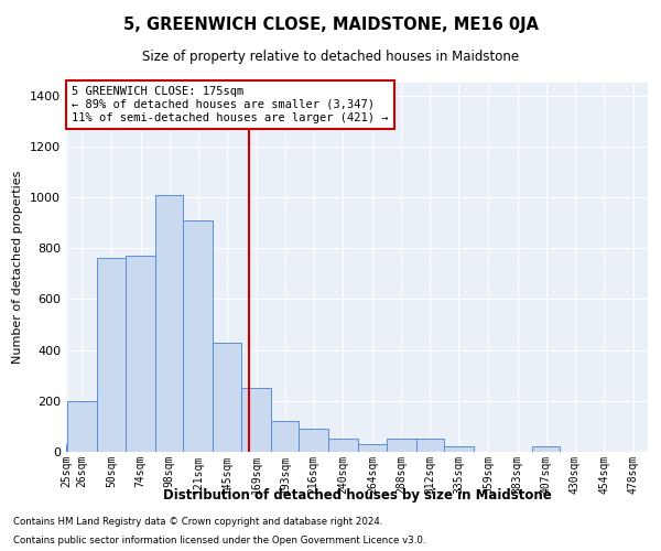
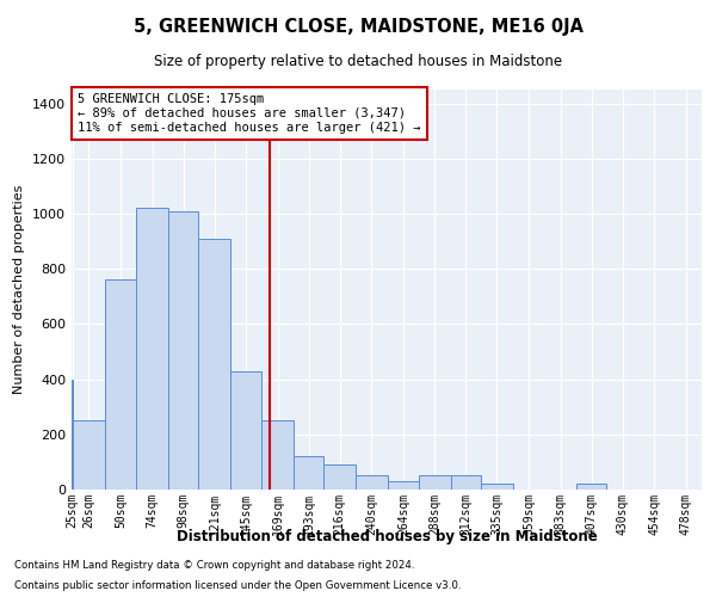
25sqm: 30 -> 400
26sqm: 200 -> 250
74sqm: 770 -> 1020
